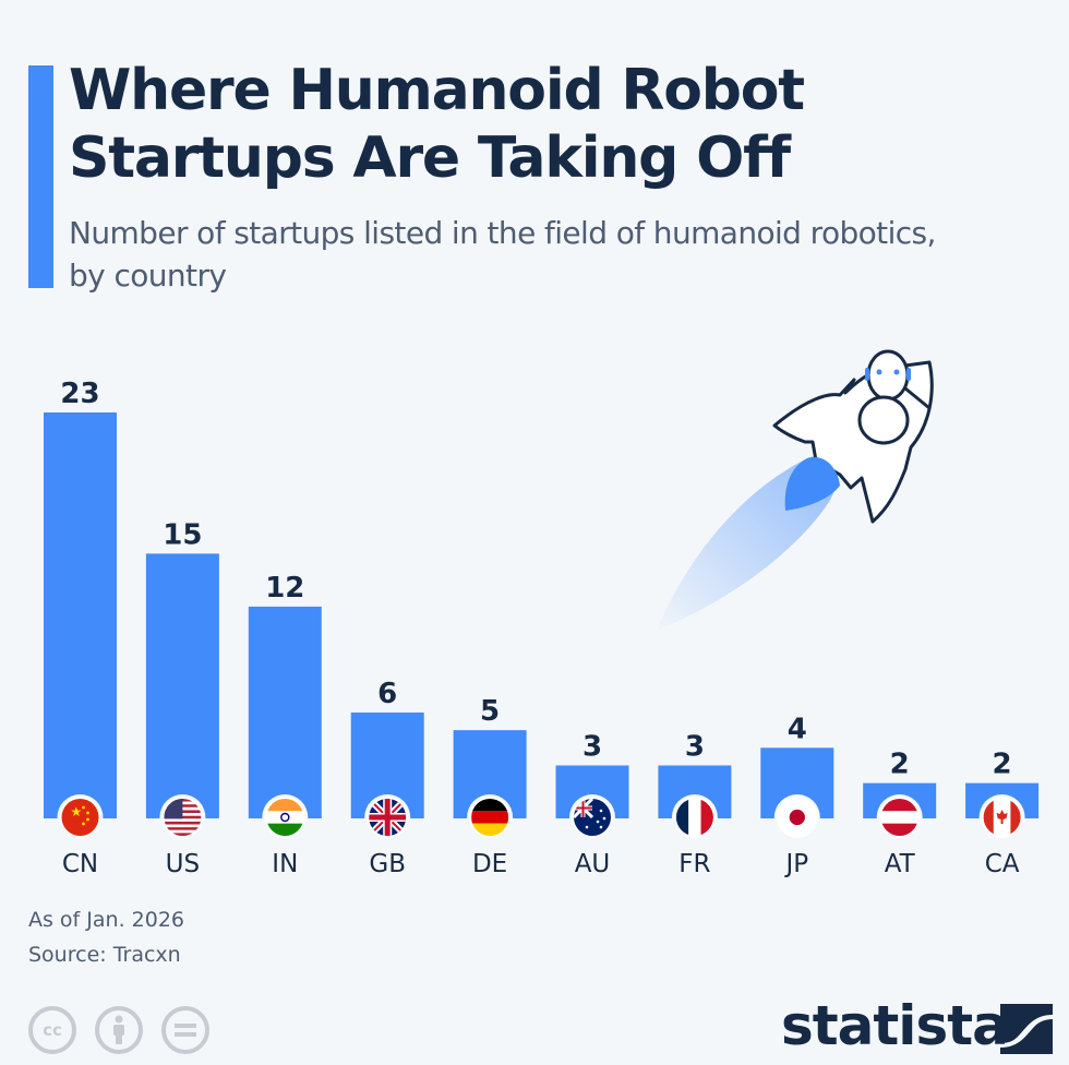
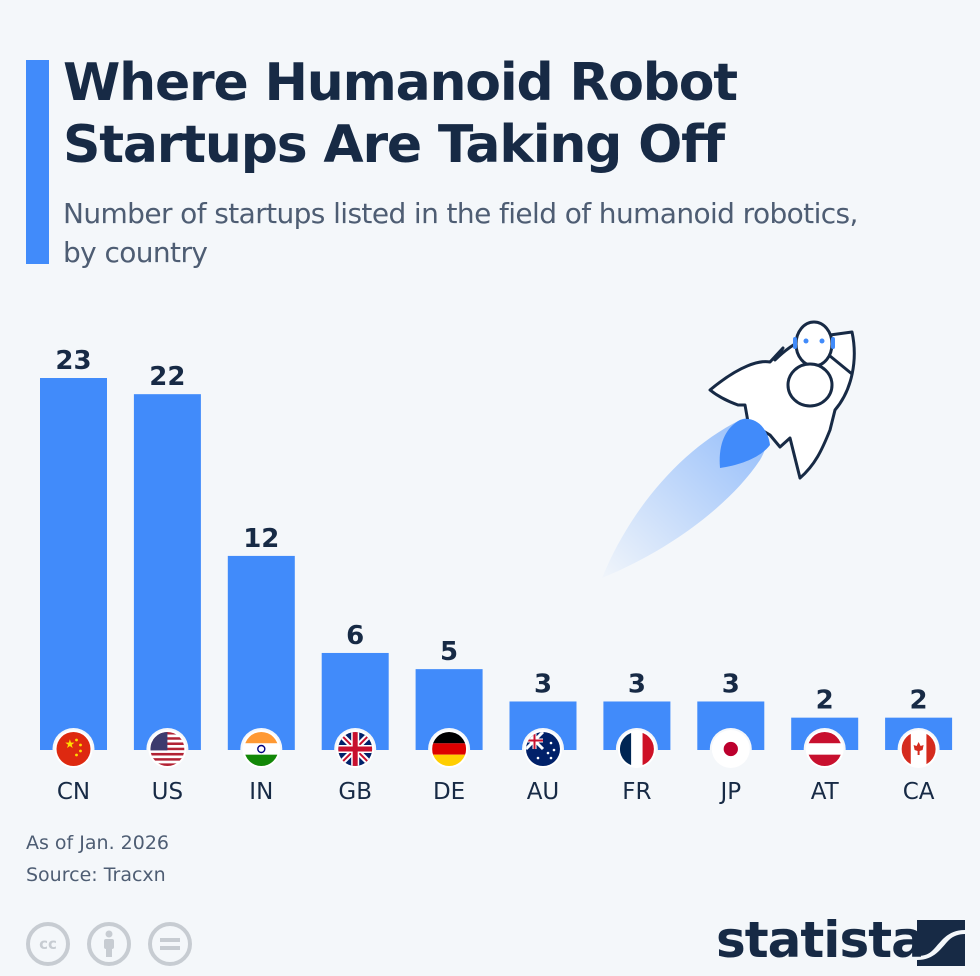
US: 15 -> 22
JP: 4 -> 3
